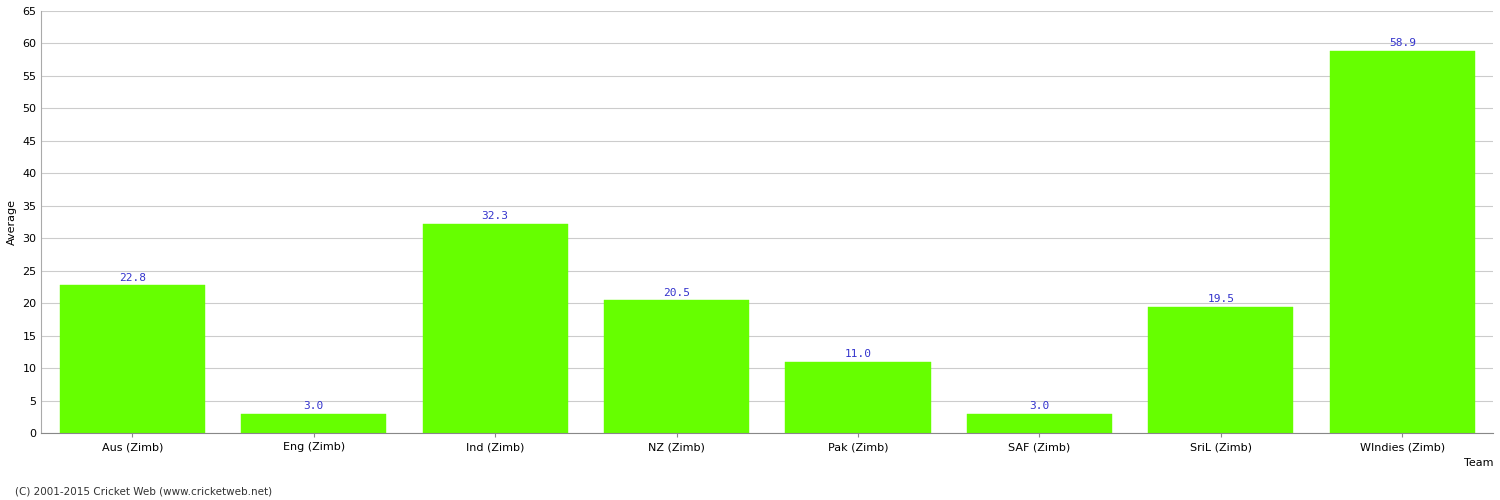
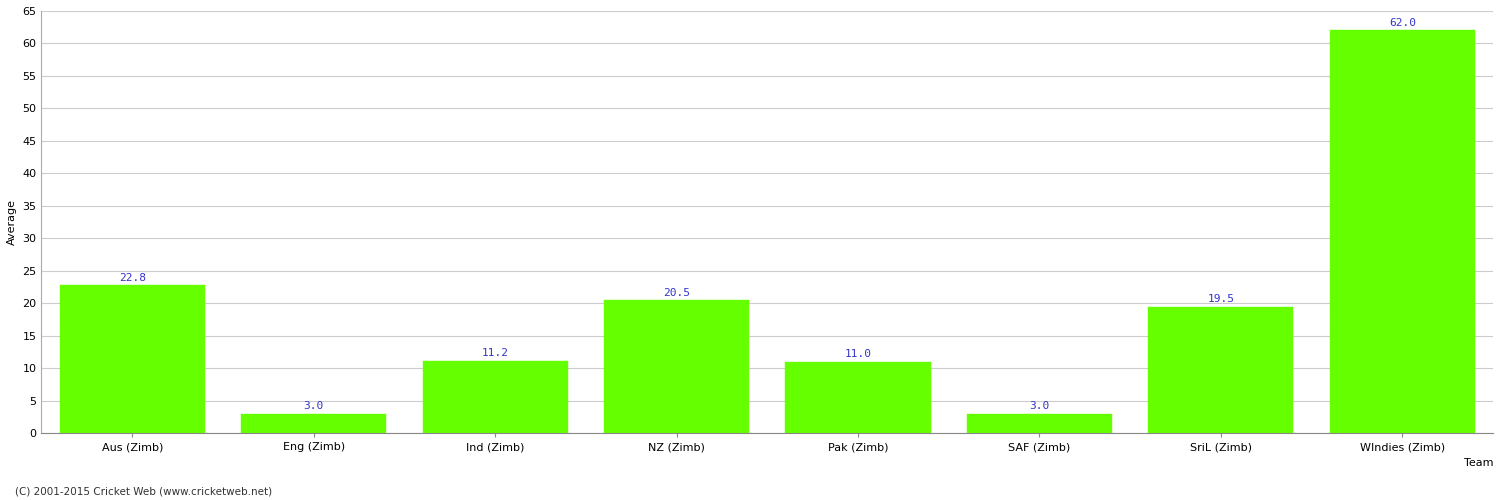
Ind (Zimb): 32.3 -> 11.2
WIndies (Zimb): 58.9 -> 62.0
